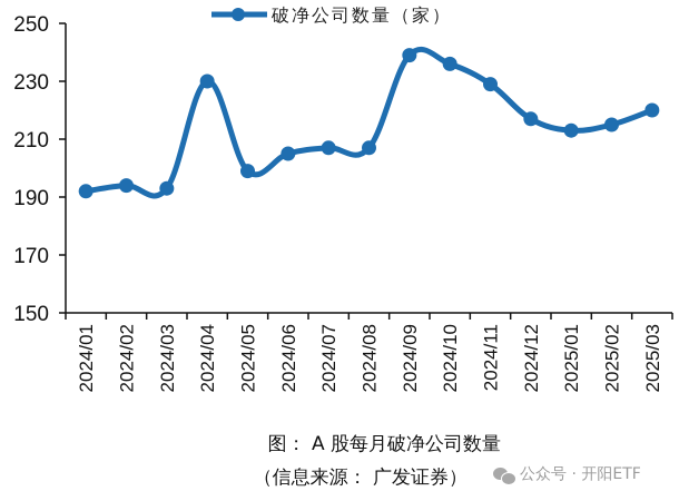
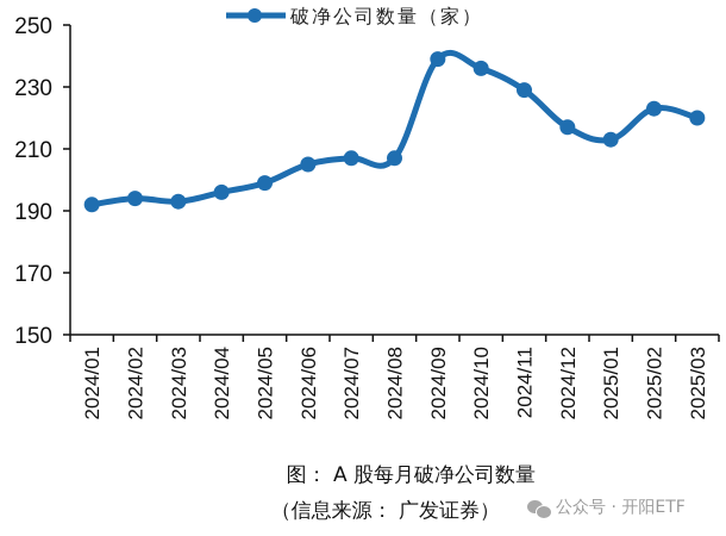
2024/04: 230 -> 196
2025/02: 215 -> 223
